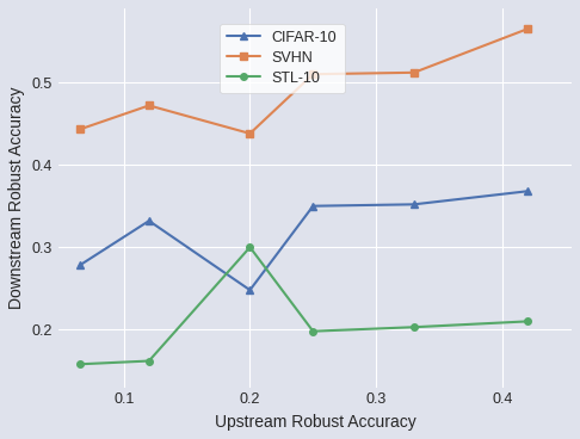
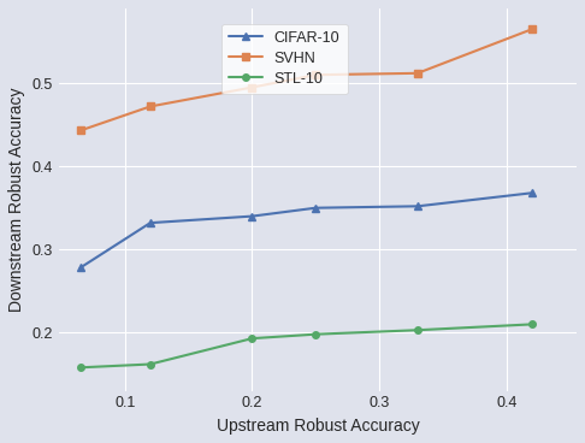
CIFAR-10/0.2: 0.248 -> 0.340
SVHN/0.2: 0.438 -> 0.495
STL-10/0.2: 0.300 -> 0.193
